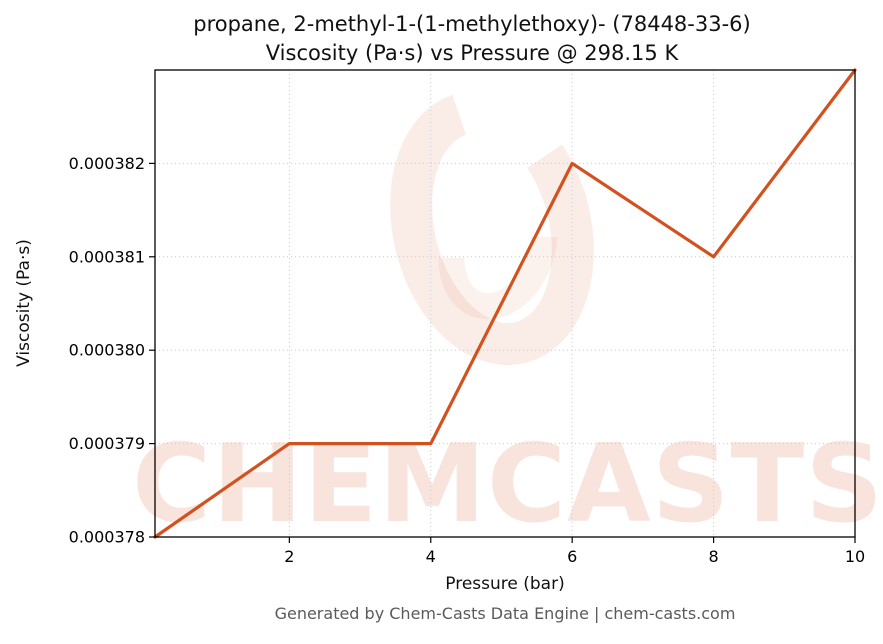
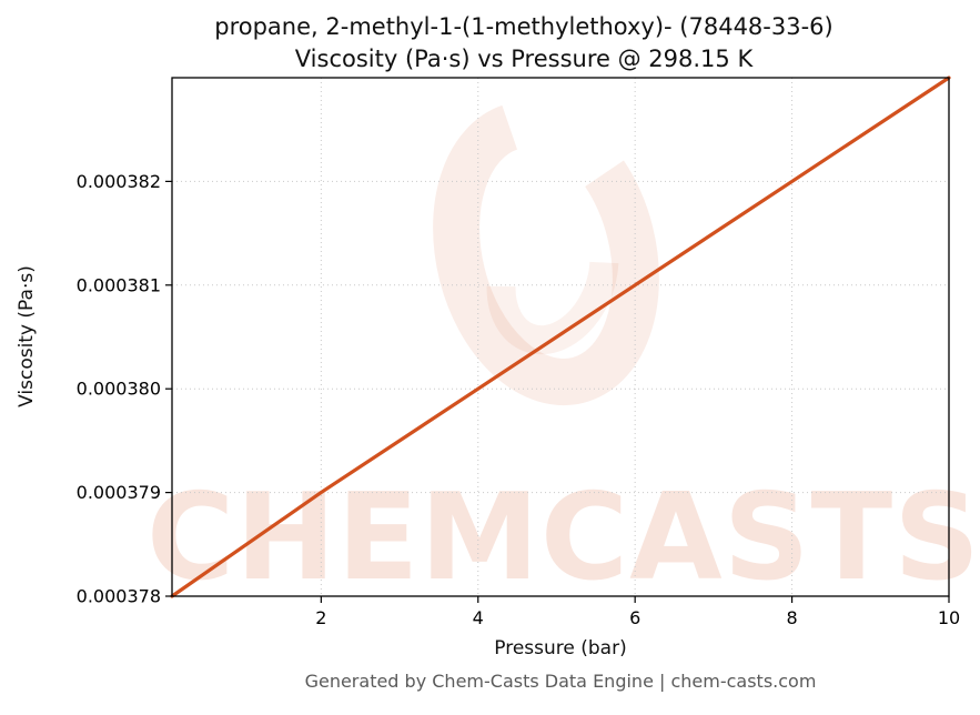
4: 0.000379 -> 0.000380
6: 0.000382 -> 0.000381
8: 0.000381 -> 0.000382
